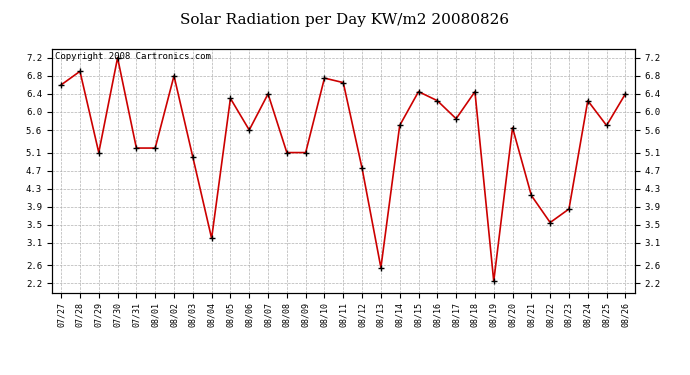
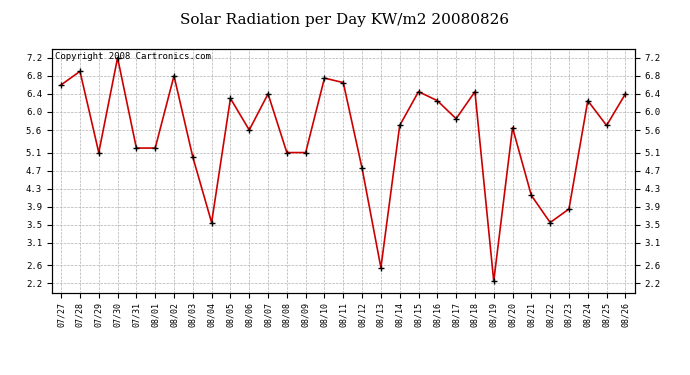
08/04: 3.20 -> 3.55
